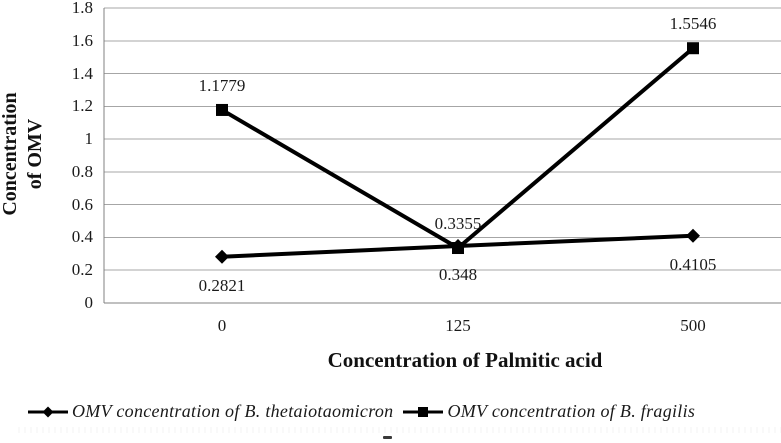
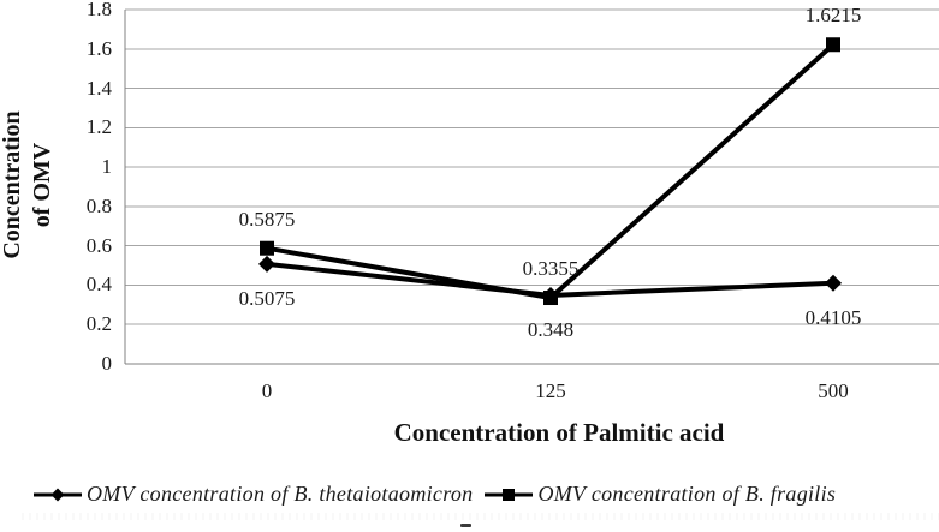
OMV concentration of B. thetaiotaomicron/0: 0.2821 -> 0.5075
OMV concentration of B. fragilis/0: 1.1779 -> 0.5875
OMV concentration of B. fragilis/500: 1.5546 -> 1.6215
